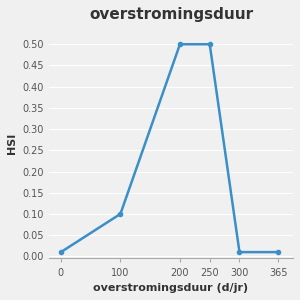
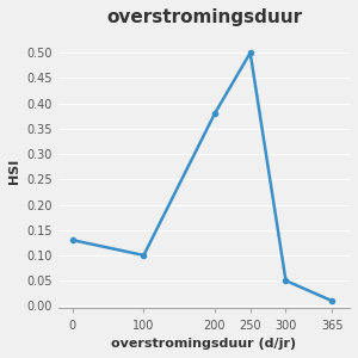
0: 0.01 -> 0.13
200: 0.50 -> 0.38
300: 0.01 -> 0.05
